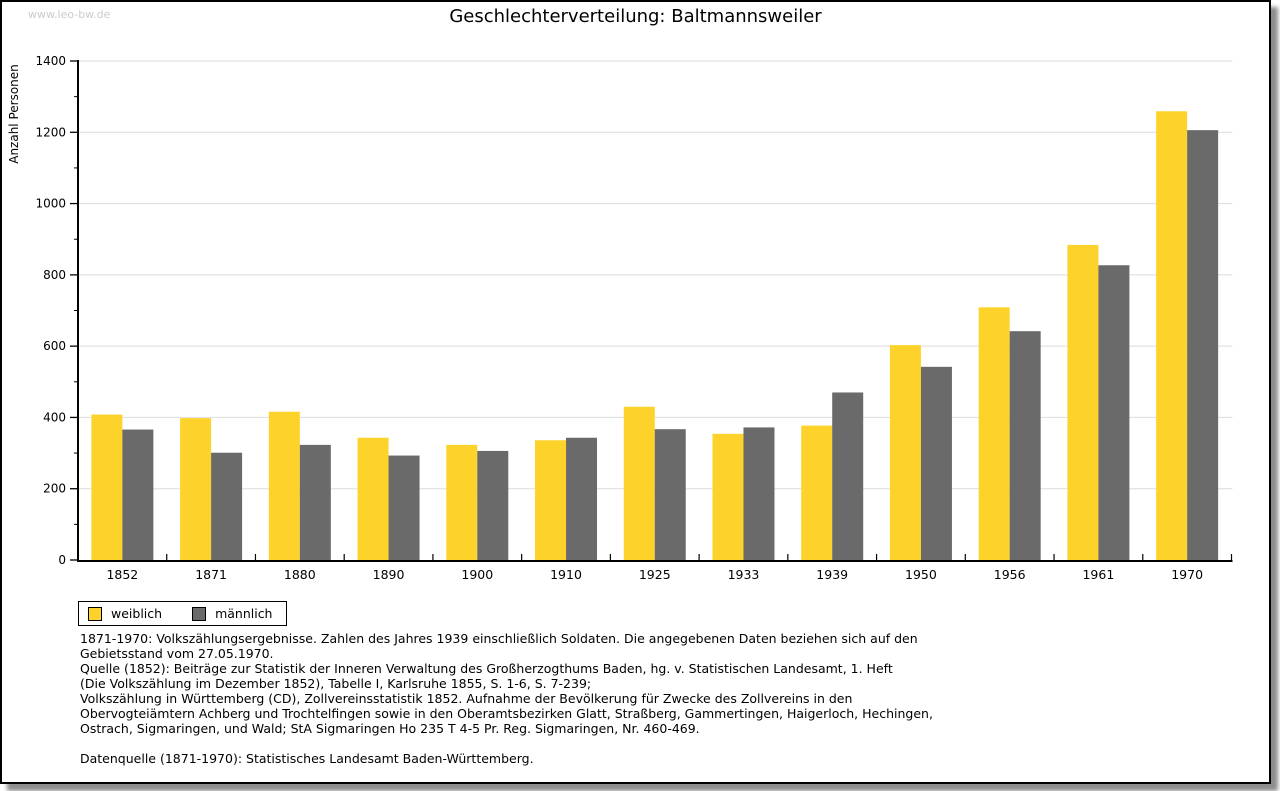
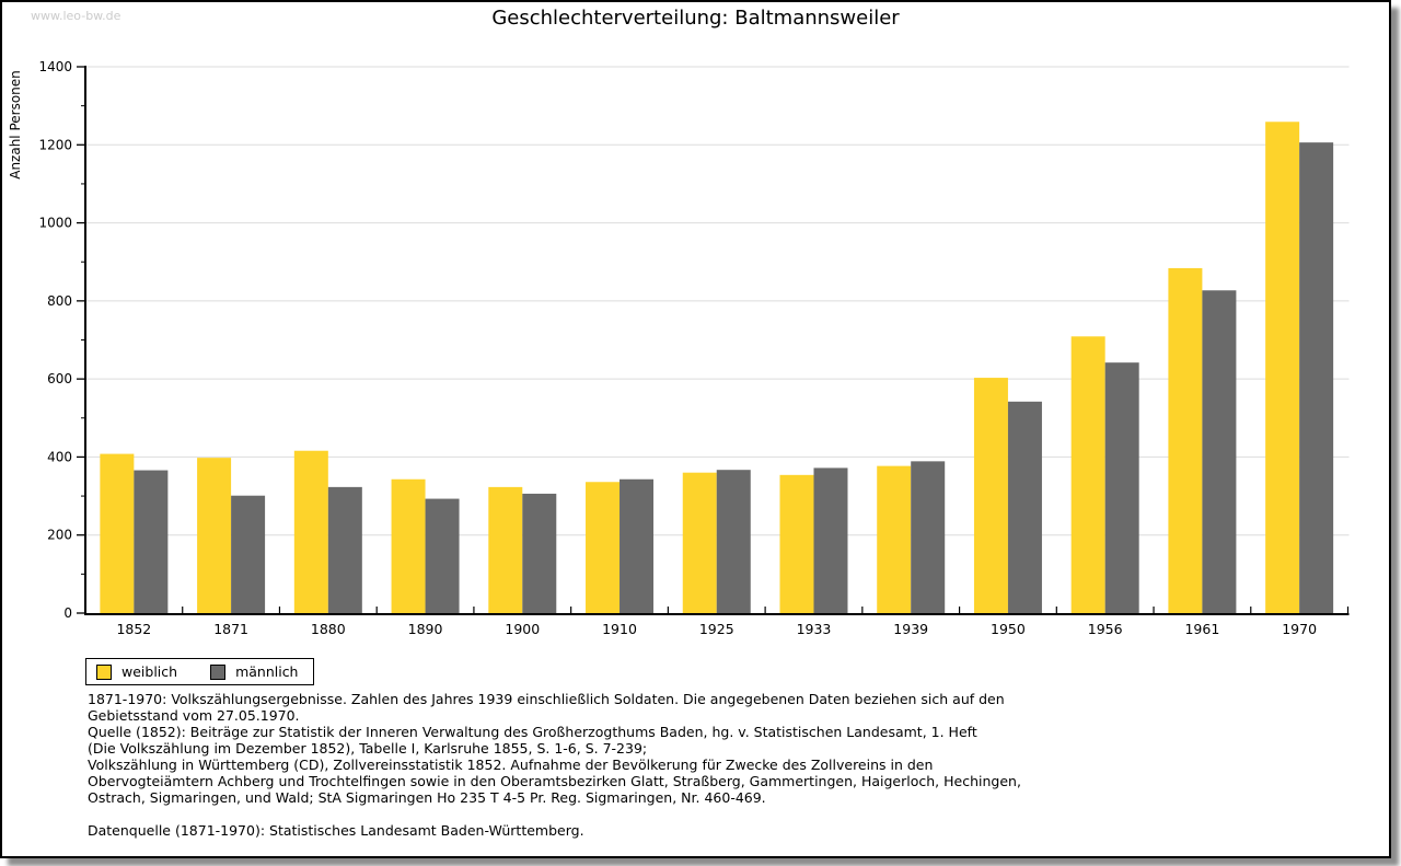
weiblich/1925: 430 -> 360
männlich/1939: 470 -> 390
